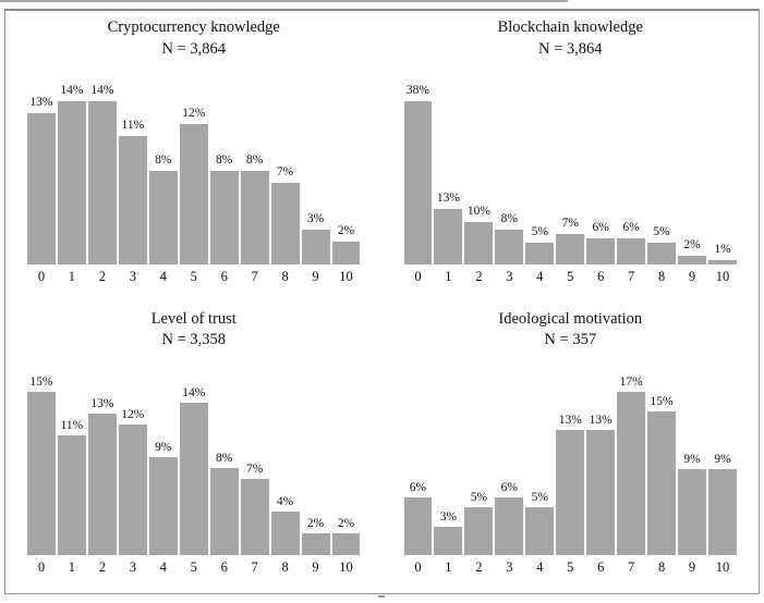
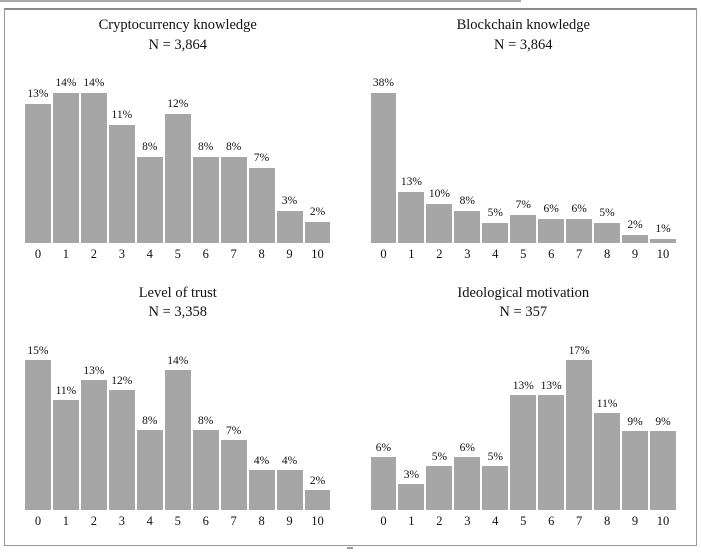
Level of trust/4: 9% -> 8%
Level of trust/9: 2% -> 4%
Ideological motivation/8: 15% -> 11%
